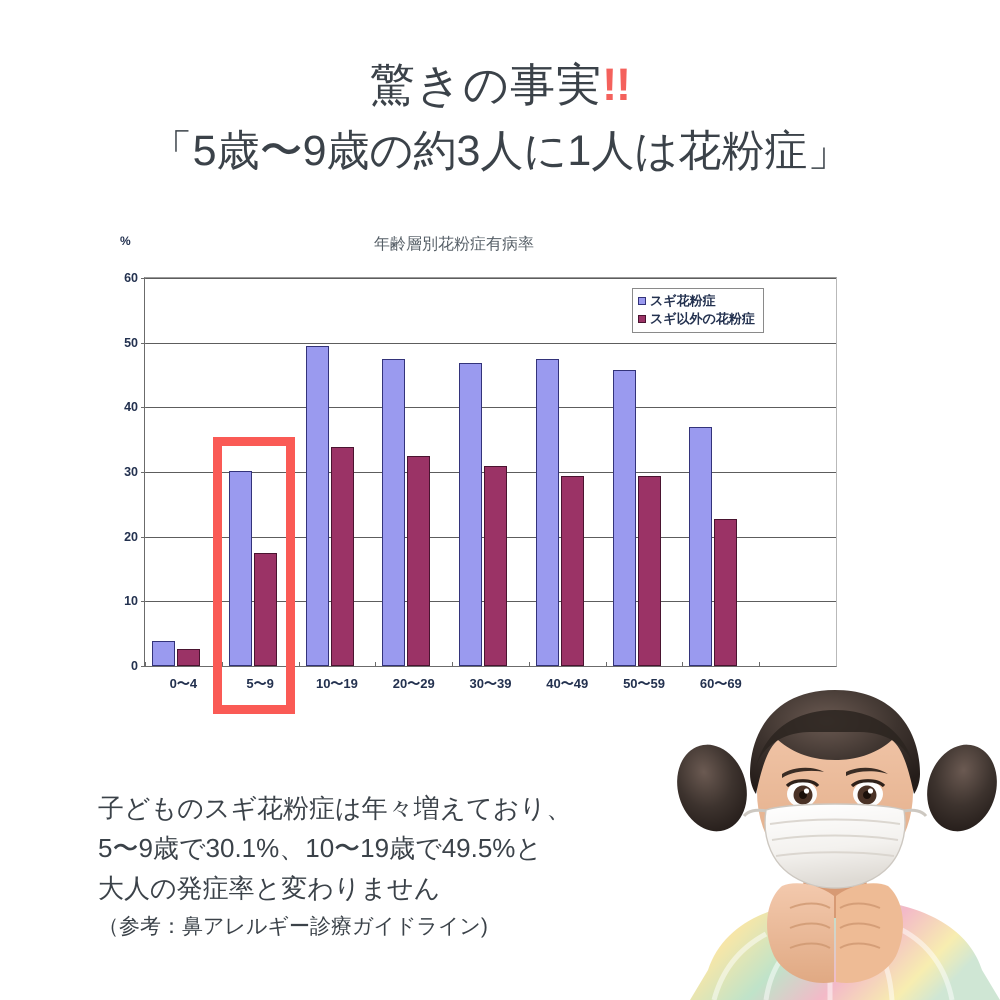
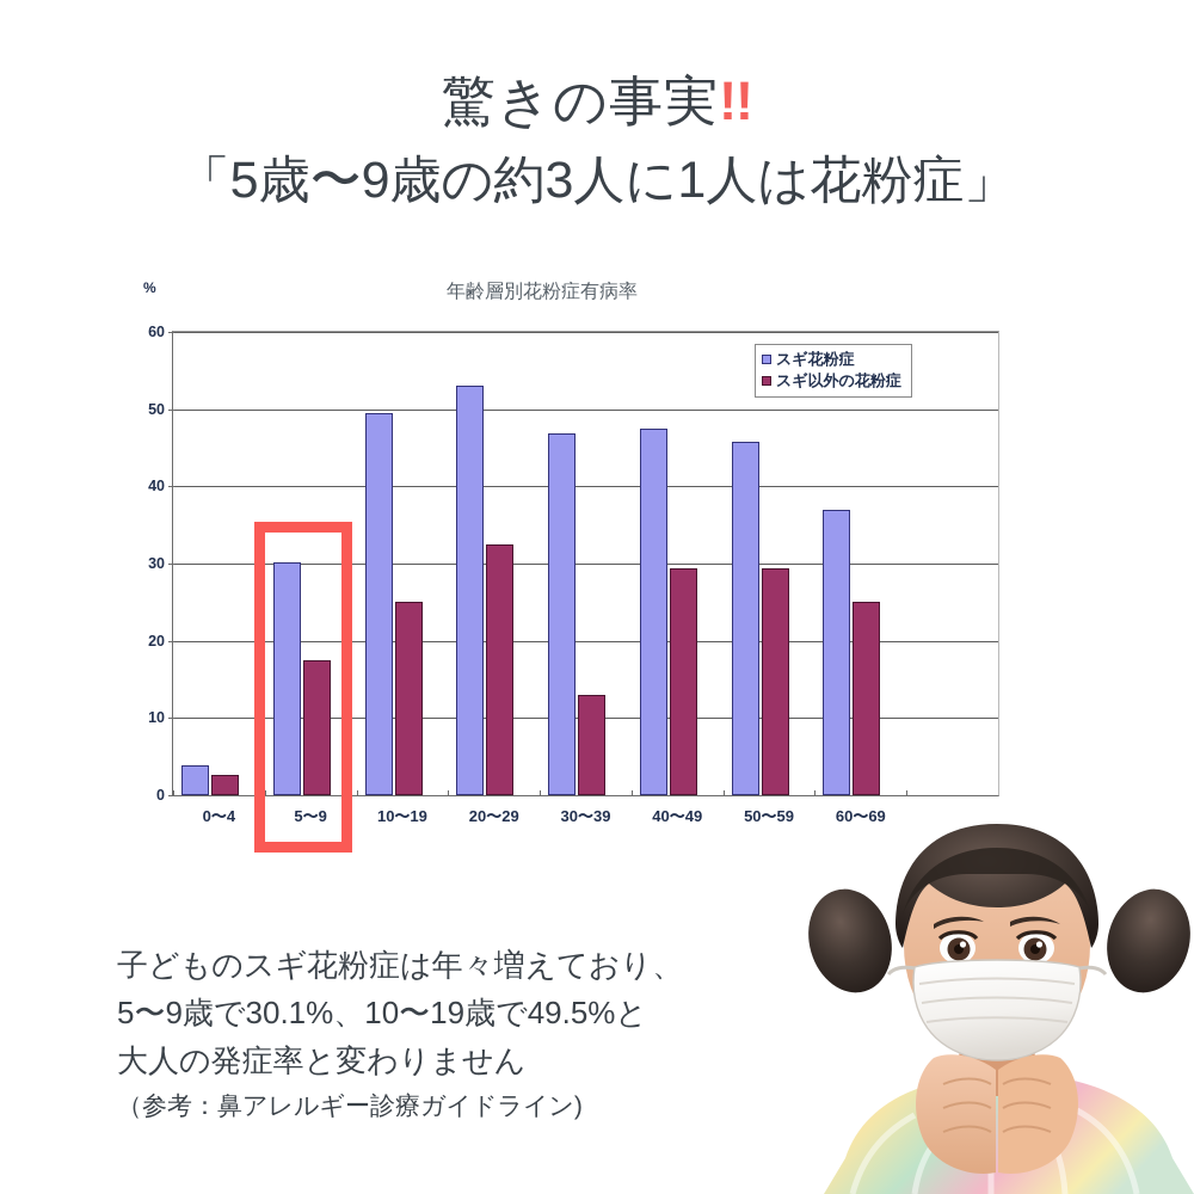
スギ以外の花粉症/10〜19: 34 -> 25
スギ花粉症/20〜29: 48 -> 53
スギ以外の花粉症/30〜39: 31 -> 13
スギ以外の花粉症/60〜69: 23 -> 25
